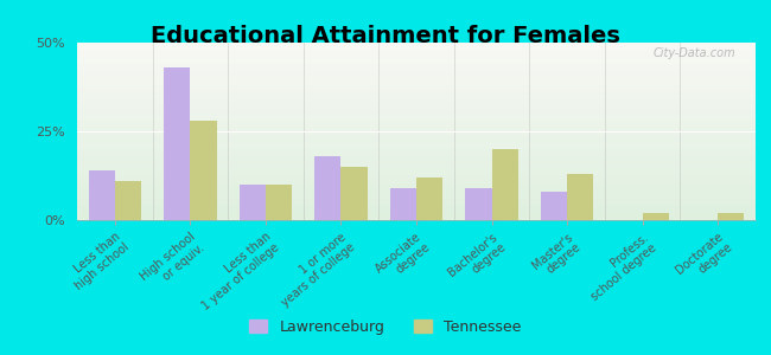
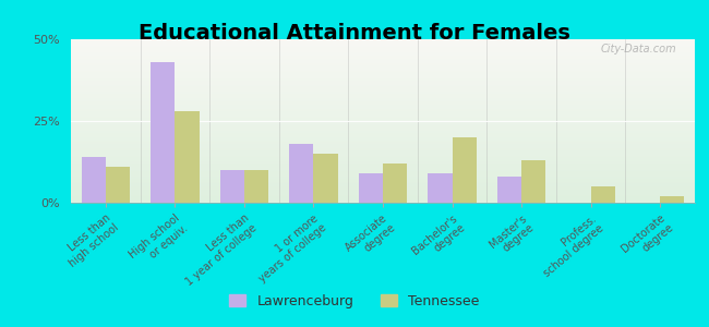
Tennessee/Profess. school degree: 2% -> 5%
